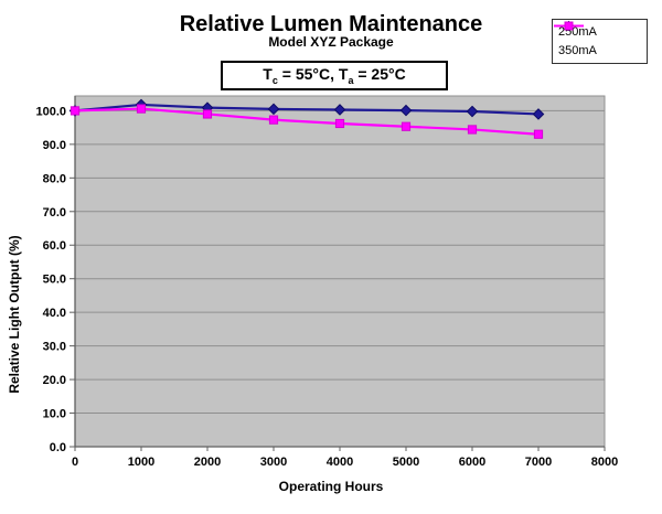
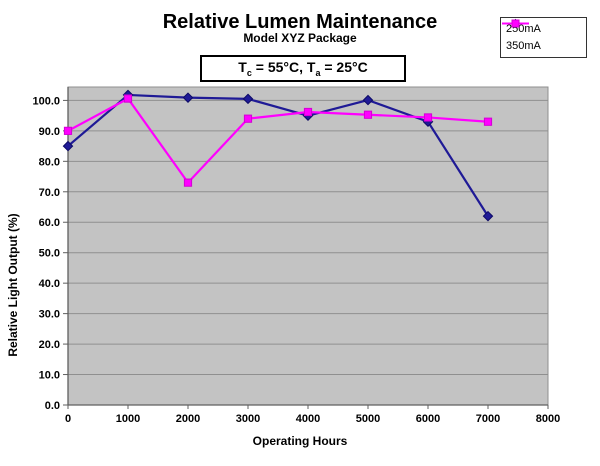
250mA/0: 100 -> 85
350mA/0: 100 -> 90
350mA/2000: 99 -> 73
350mA/3000: 97 -> 94
250mA/4000: 100 -> 95
250mA/6000: 100 -> 93
250mA/7000: 99 -> 62
